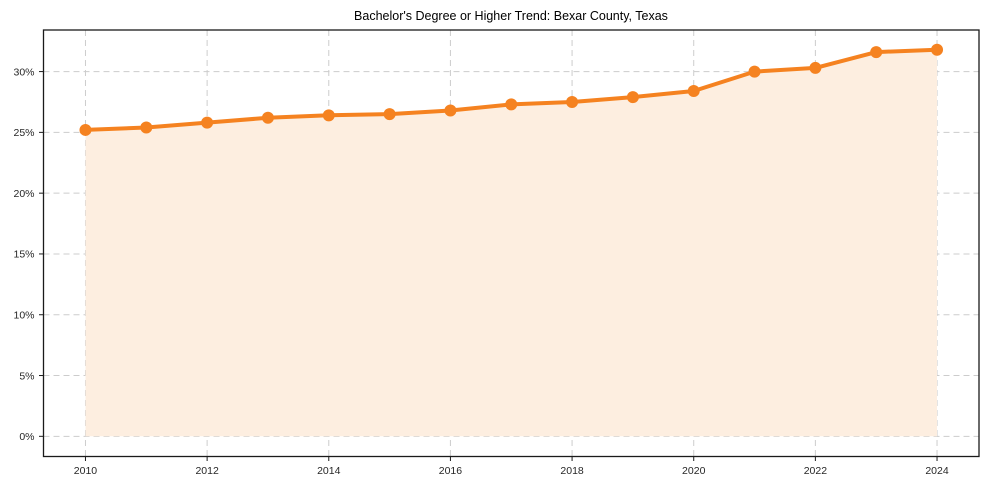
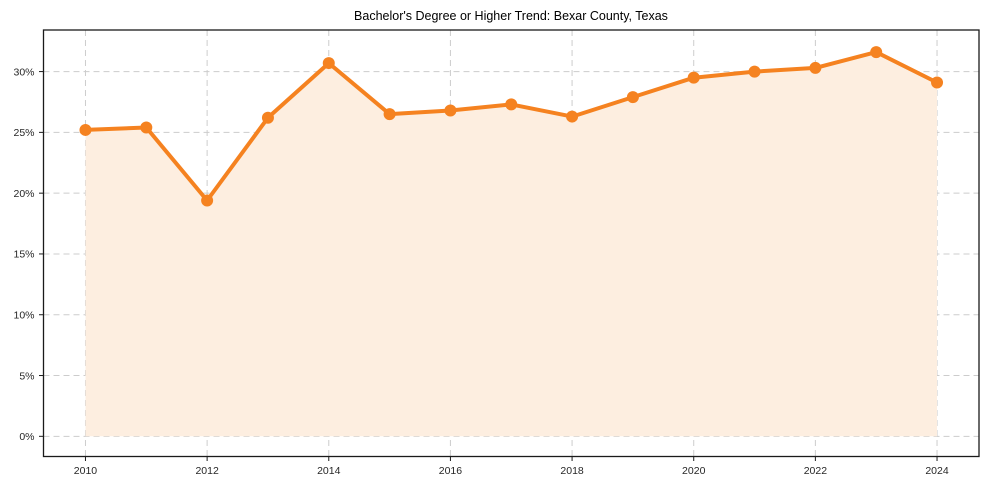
2012: 25.8% -> 19.4%
2014: 26.4% -> 30.7%
2018: 27.5% -> 26.3%
2020: 28.4% -> 29.5%
2024: 31.8% -> 29.1%
